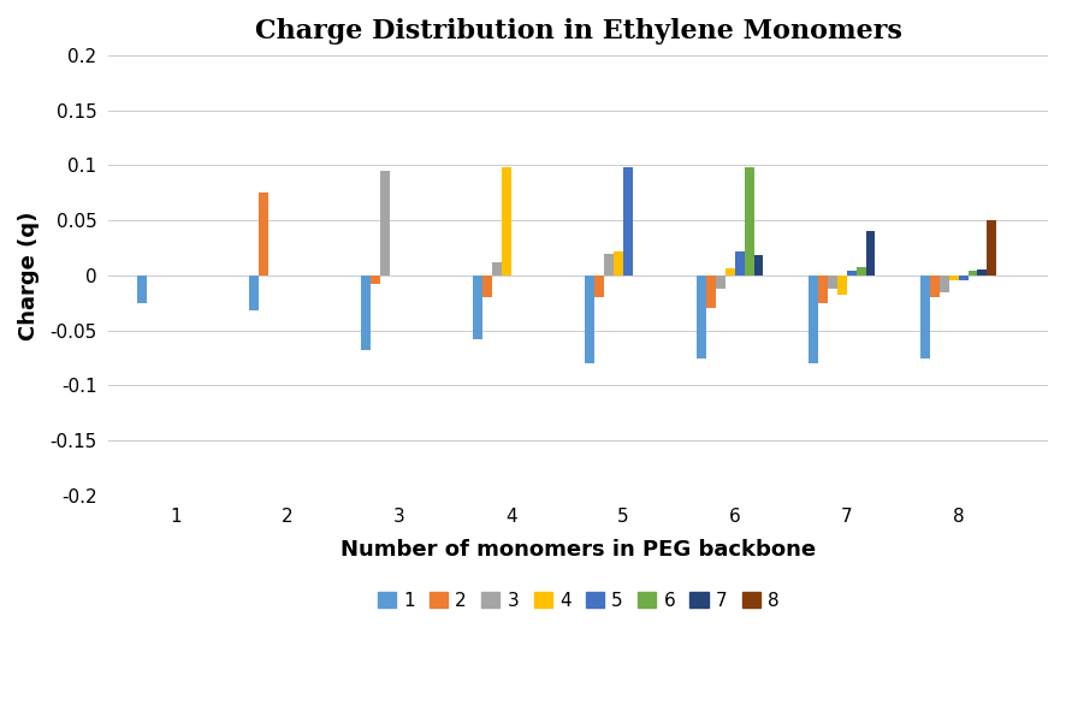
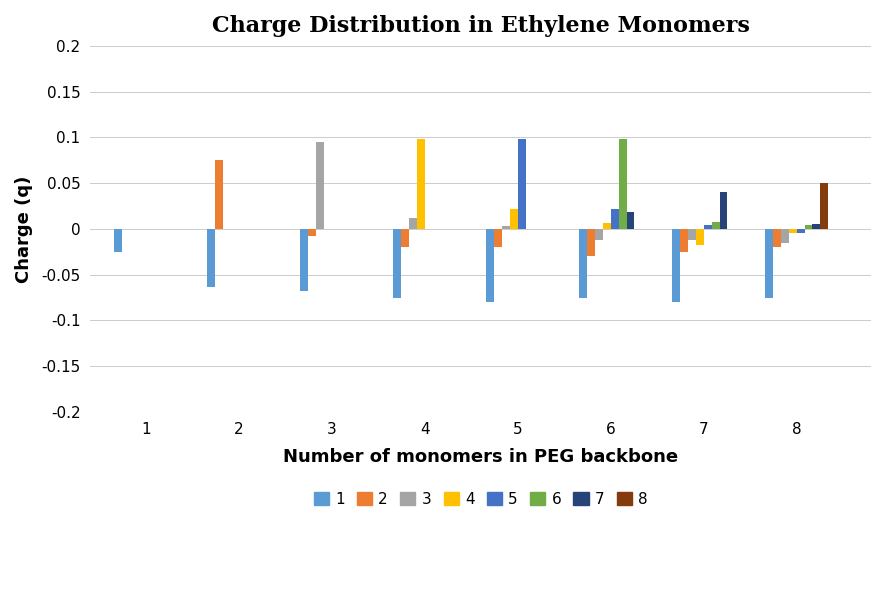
1/2: -0.032 -> -0.063
1/4: -0.058 -> -0.075
3/5: 0.020 -> 0.003
